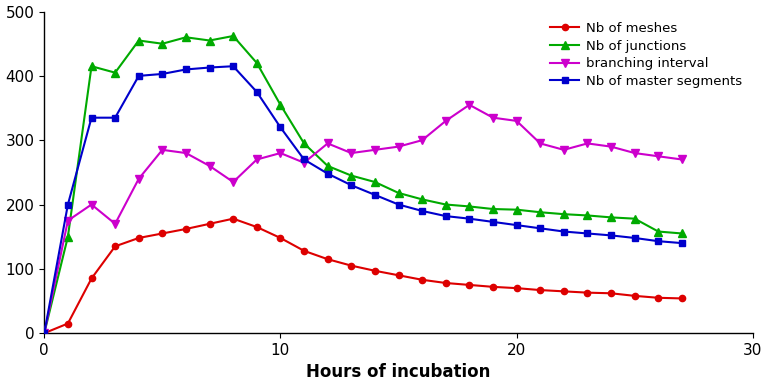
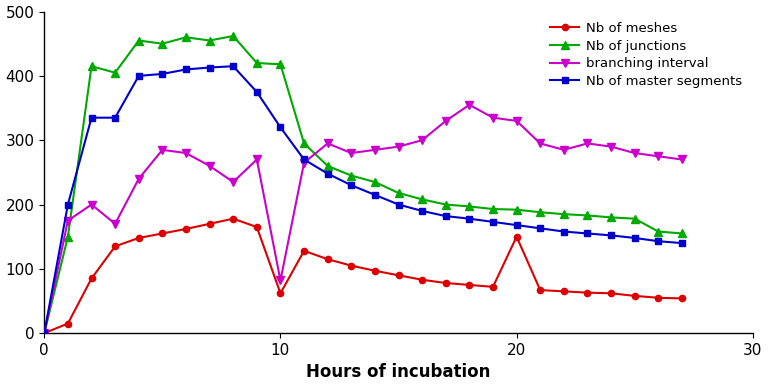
Nb of meshes/10: 148 -> 62
Nb of junctions/10: 355 -> 418
branching interval/10: 280 -> 82
Nb of meshes/20: 70 -> 150
